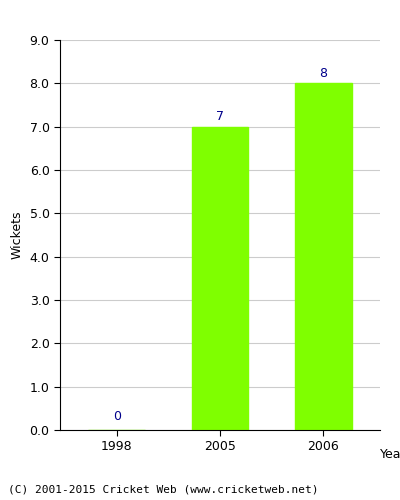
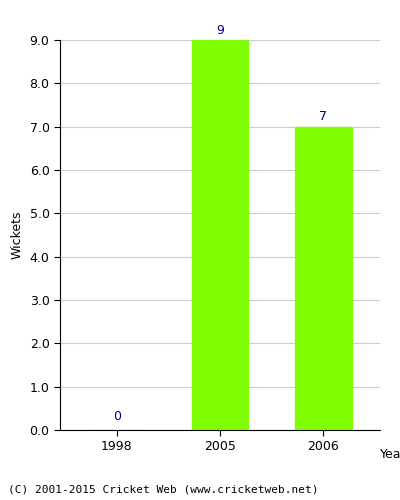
2005: 7 -> 9
2006: 8 -> 7
